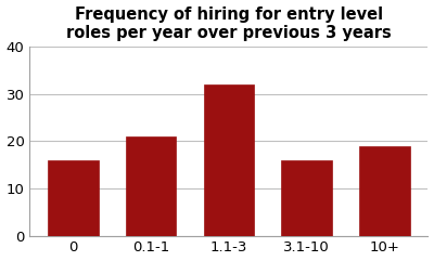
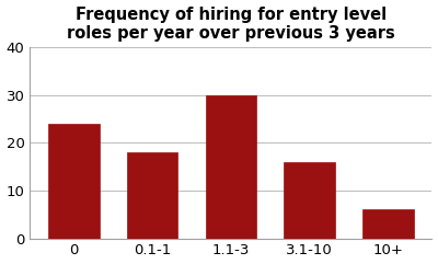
0: 16 -> 24
0.1-1: 21 -> 18
1.1-3: 32 -> 30
10+: 19 -> 6
